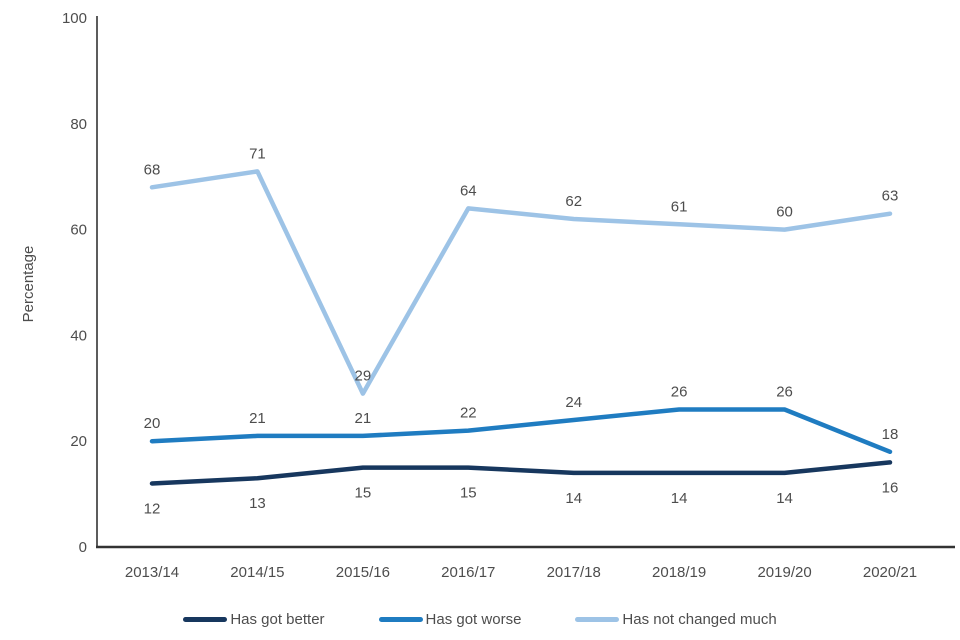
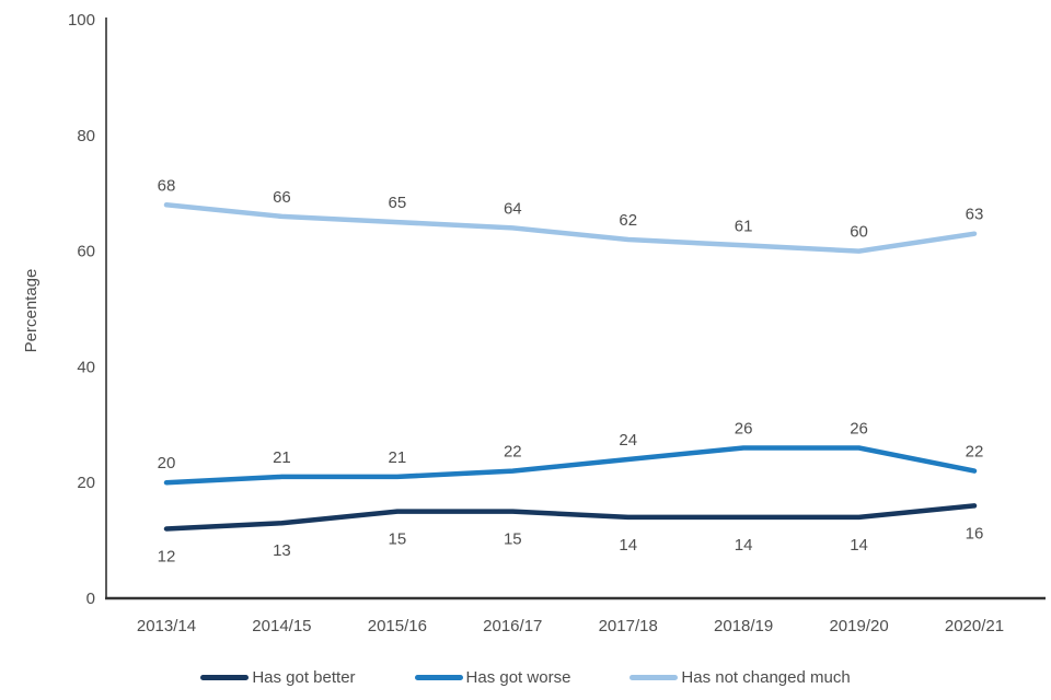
Has not changed much/2014/15: 71 -> 66
Has not changed much/2015/16: 29 -> 65
Has got worse/2020/21: 18 -> 22
